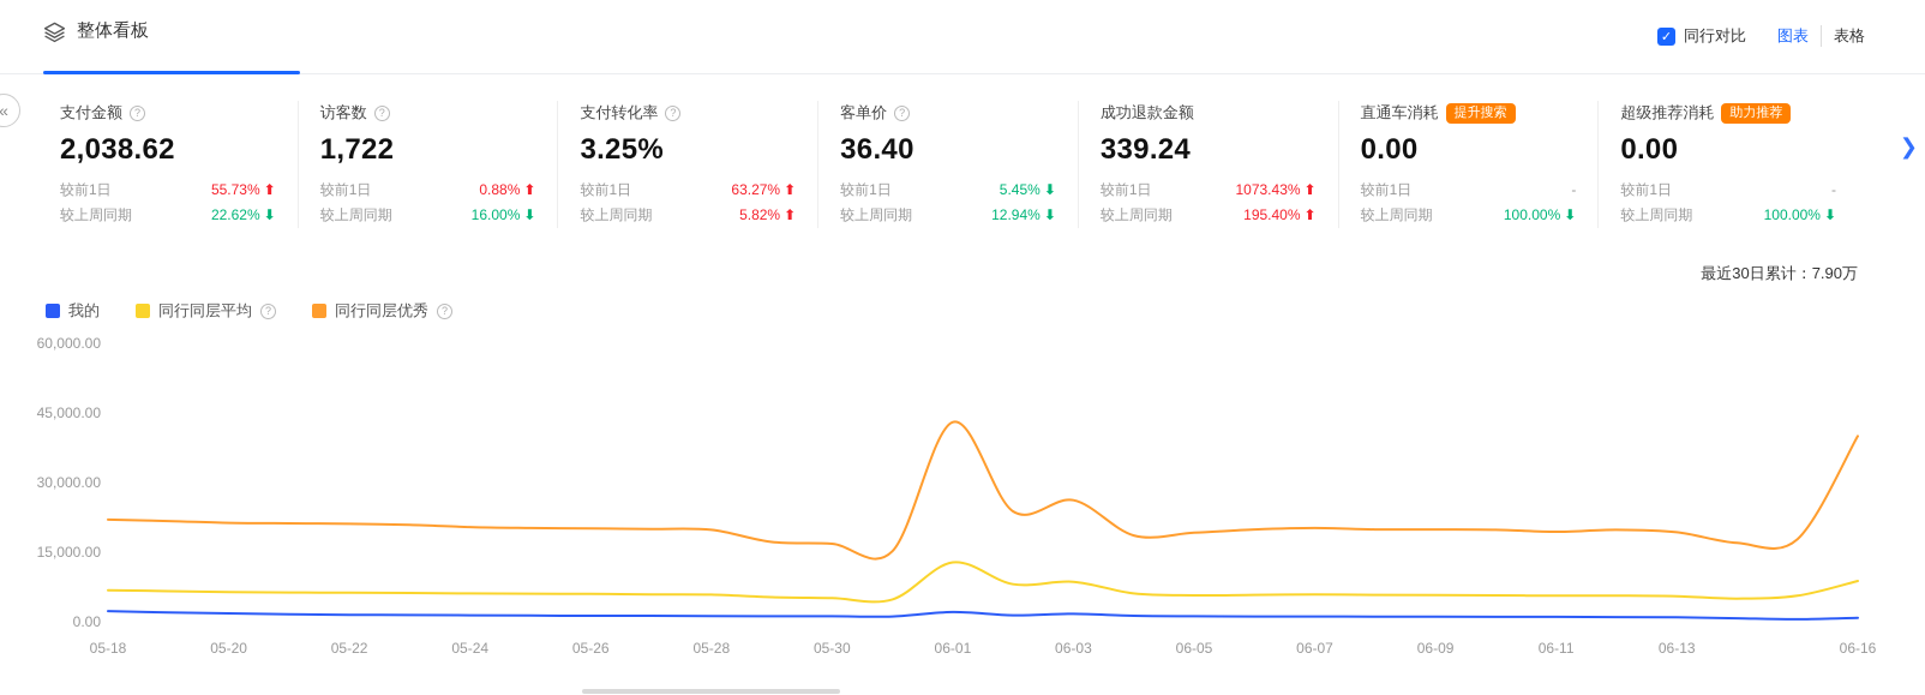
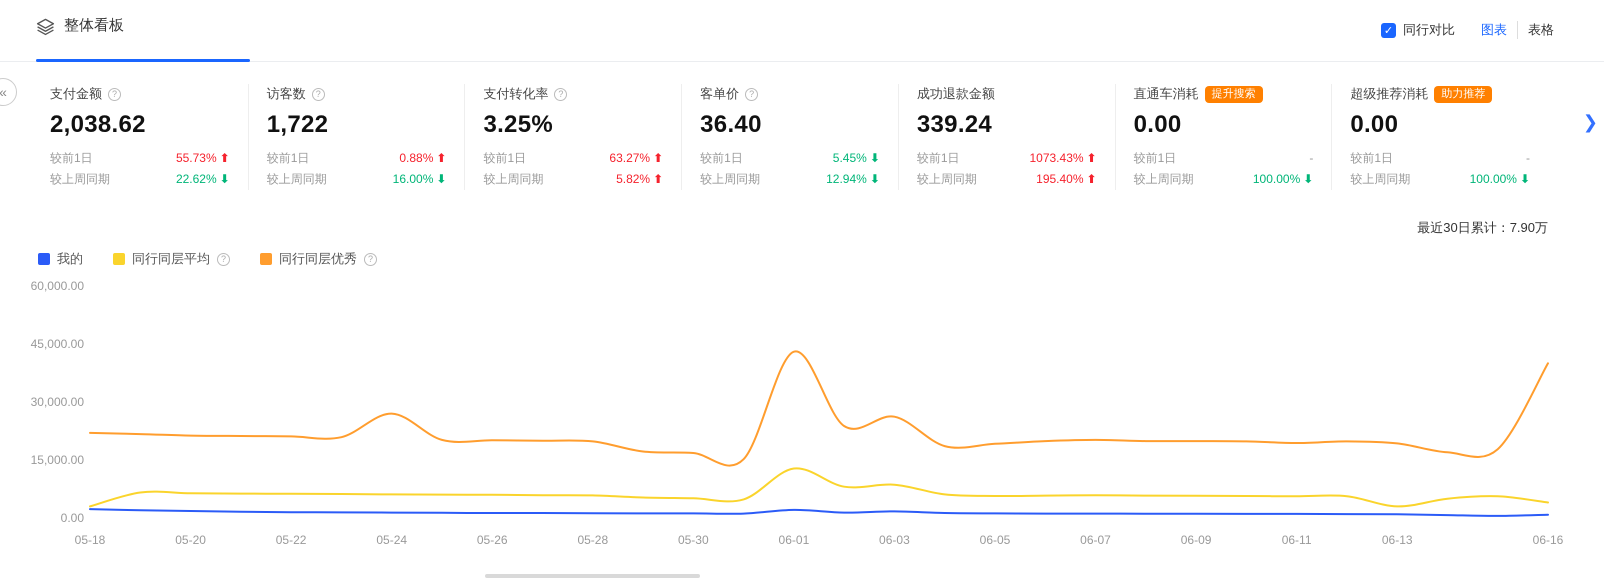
同行同层平均/05-18: 7000 -> 3000
同行同层优秀/05-24: 20000 -> 27000
同行同层平均/06-13: 6000 -> 3000
同行同层平均/06-16: 9000 -> 4000
